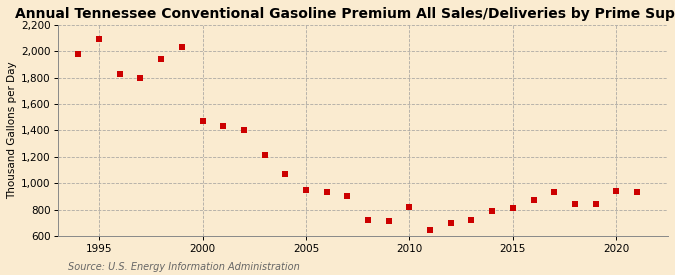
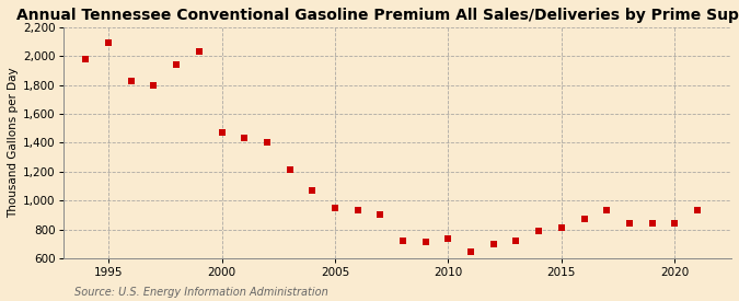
2010: 820 -> 740
2020: 940 -> 840
